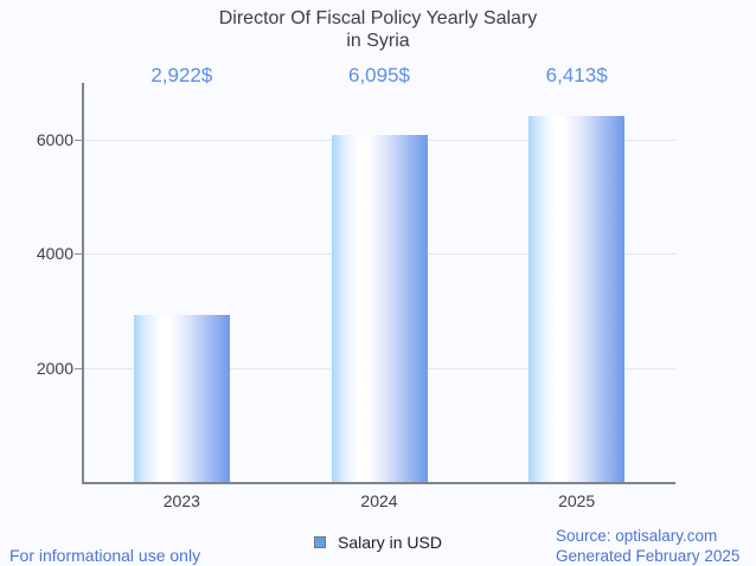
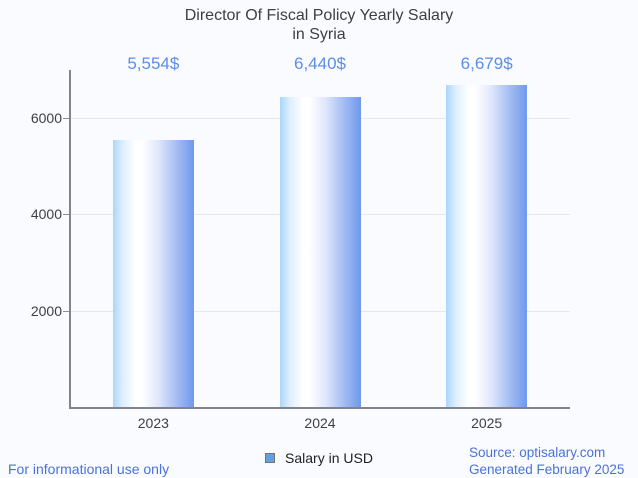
2023: 2,922 -> 5,554
2024: 6,095 -> 6,440
2025: 6,413 -> 6,679
